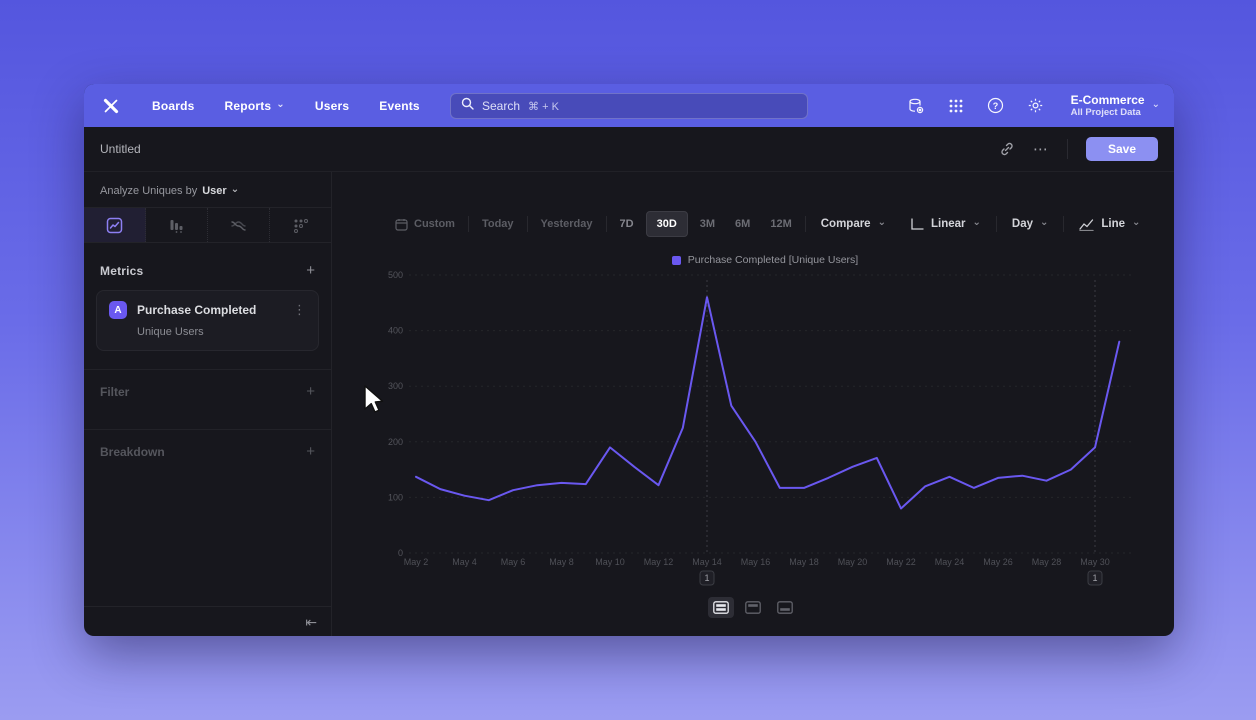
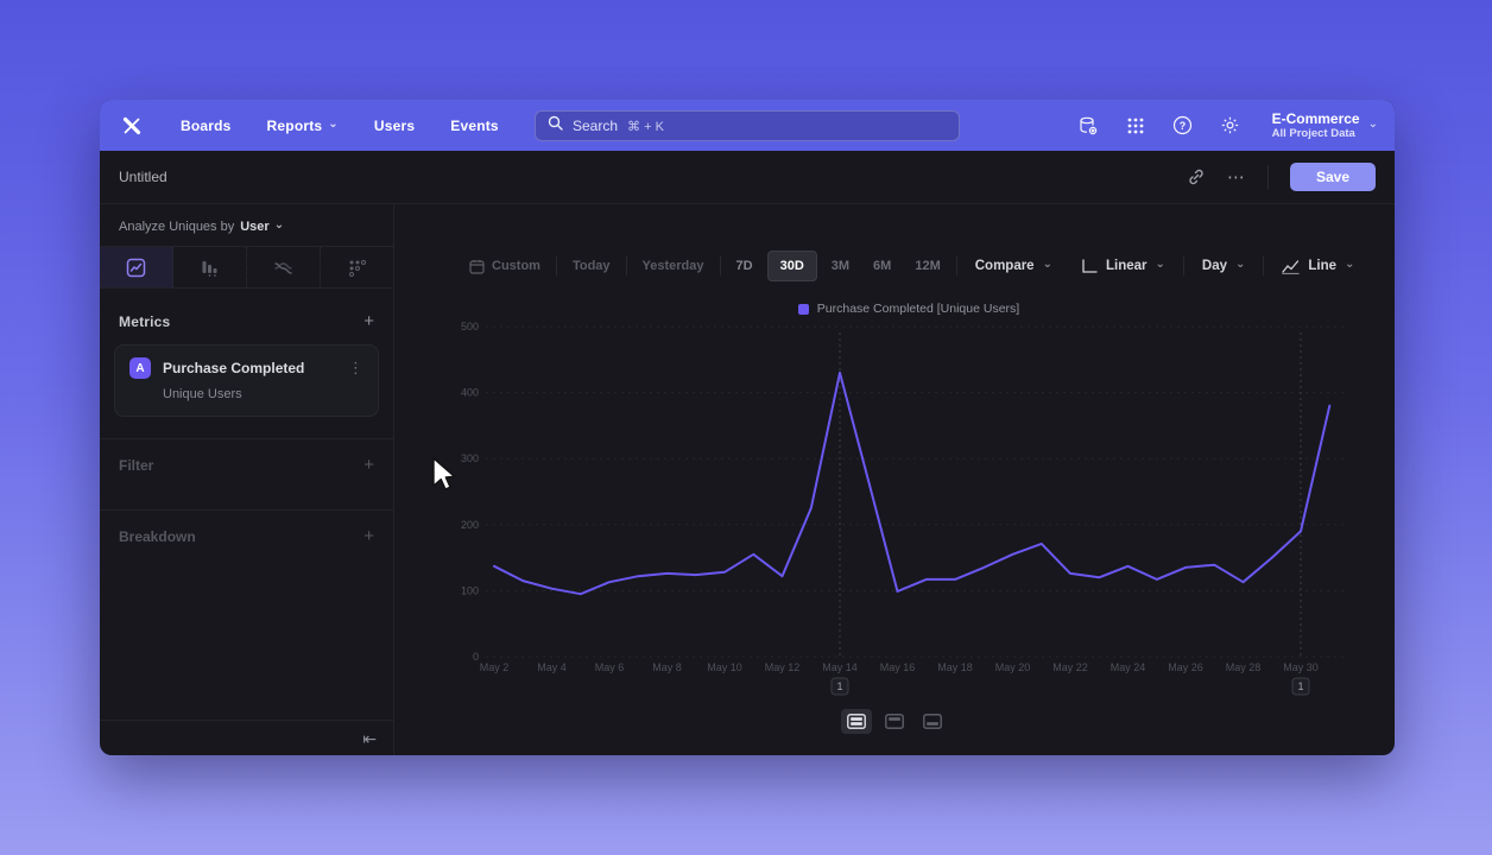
May 10: 190 -> 130
May 14: 460 -> 430
May 16: 200 -> 100
May 22: 80 -> 130
May 28: 130 -> 110
